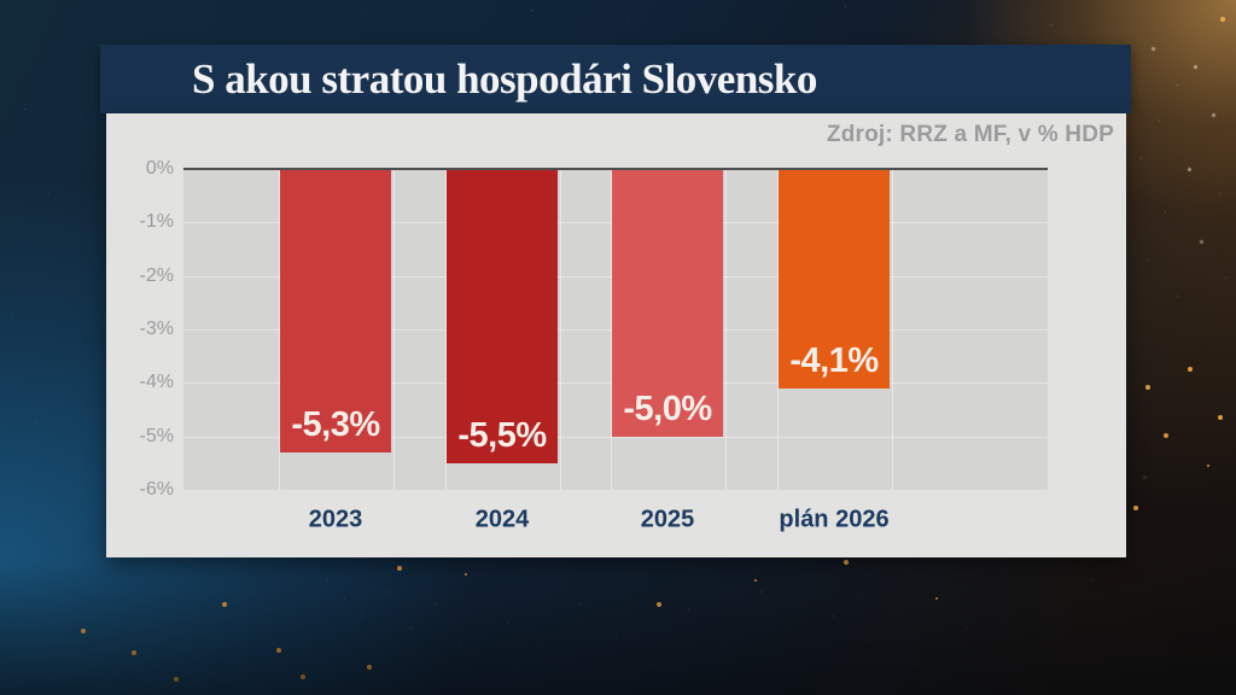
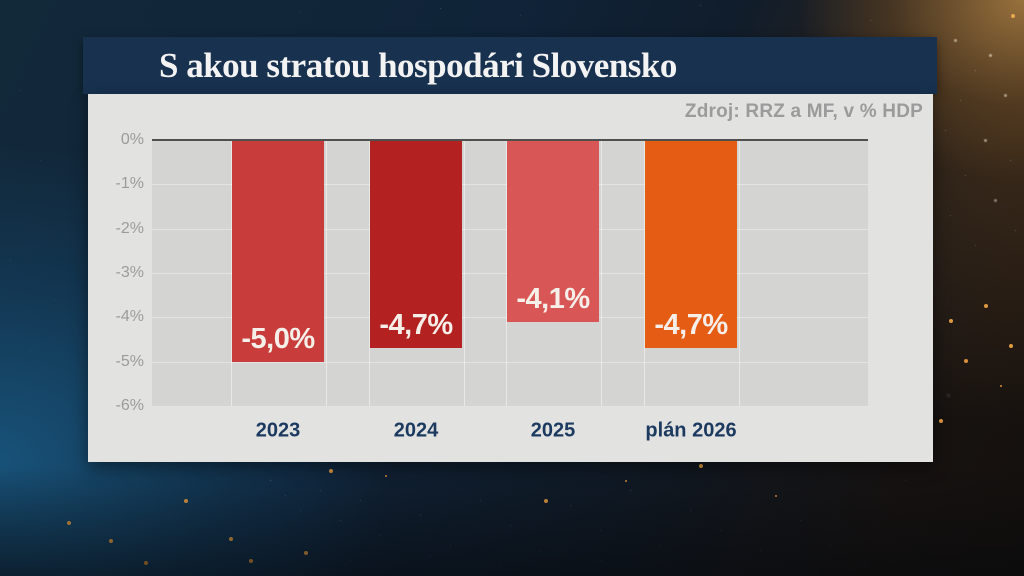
2023: -5,3% -> -5,0%
2024: -5,5% -> -4,7%
2025: -5,0% -> -4,1%
plán 2026: -4,1% -> -4,7%
